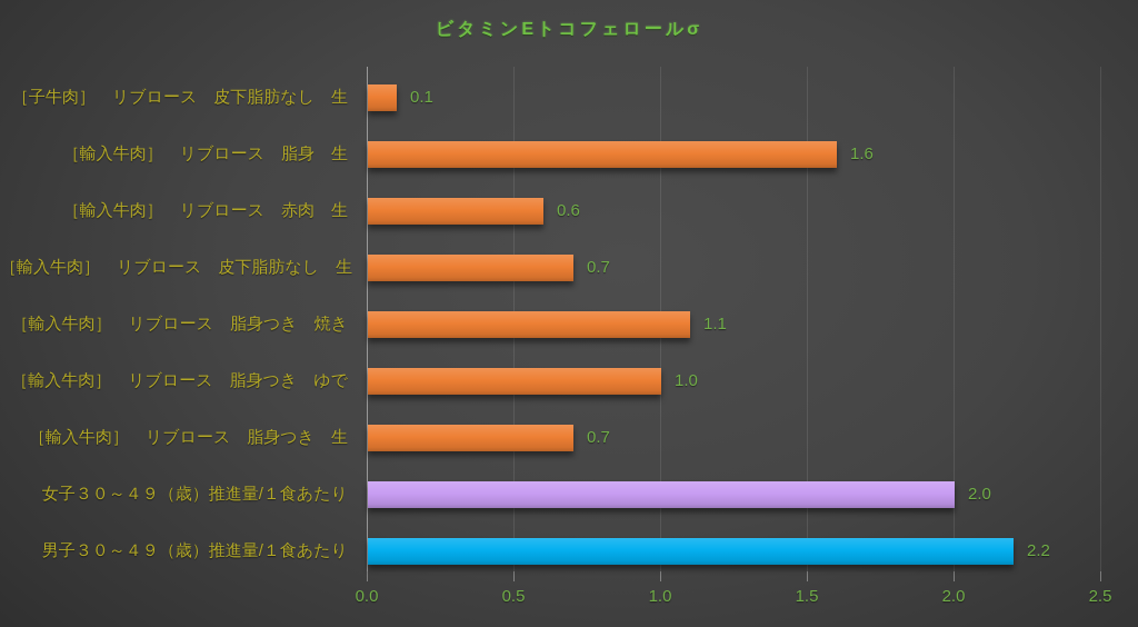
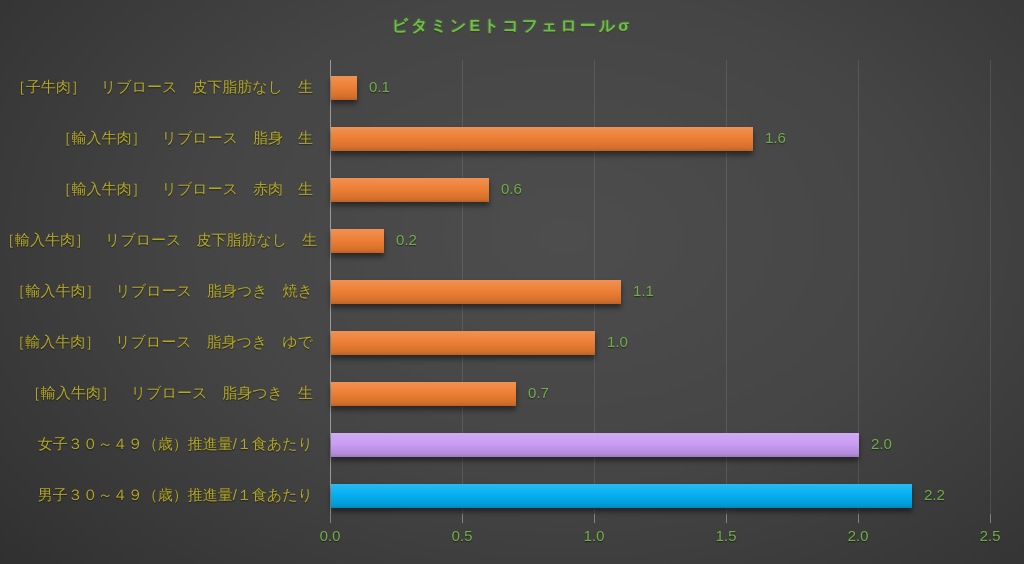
［輸入牛肉］ リブロース 皮下脂肪なし 生: 0.7 -> 0.2
